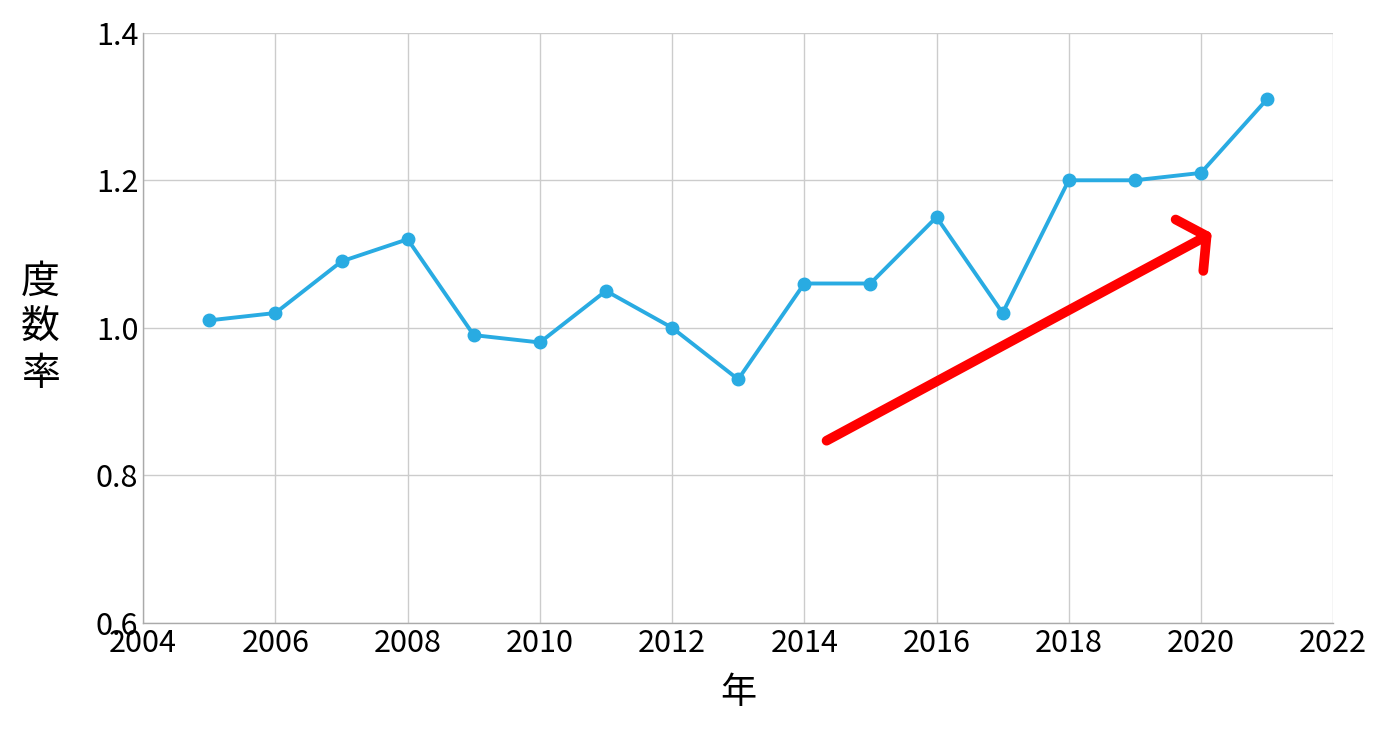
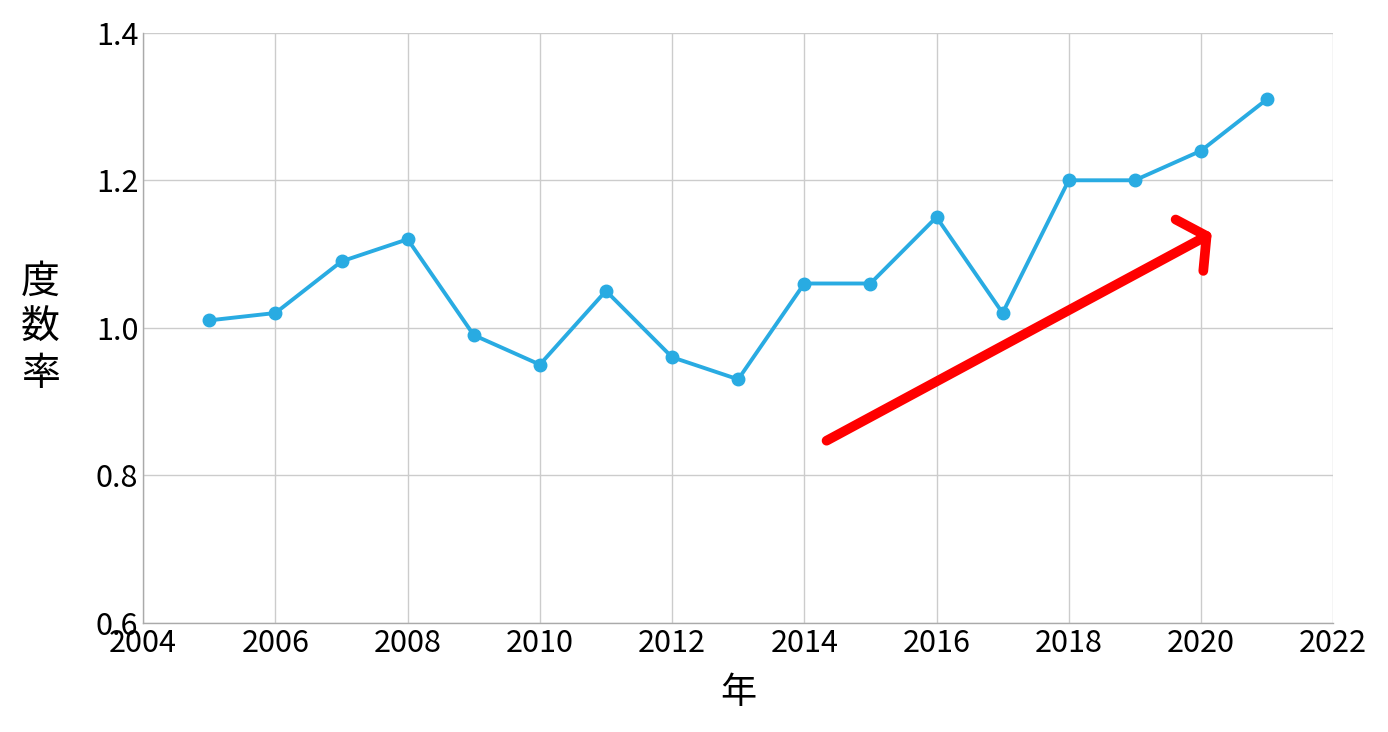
2010: 0.98 -> 0.95
2012: 1.00 -> 0.96
2020: 1.21 -> 1.24
